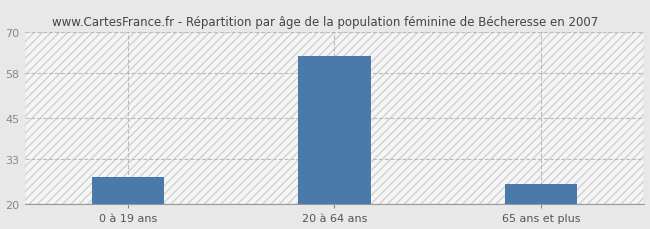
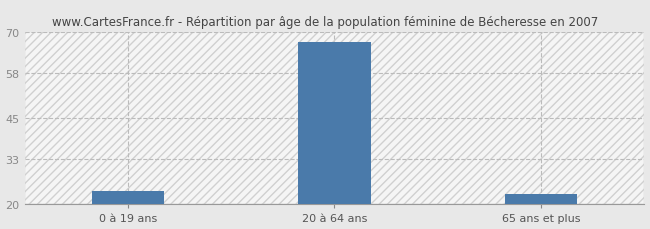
0 à 19 ans: 28 -> 24
20 à 64 ans: 63 -> 67
65 ans et plus: 26 -> 23
